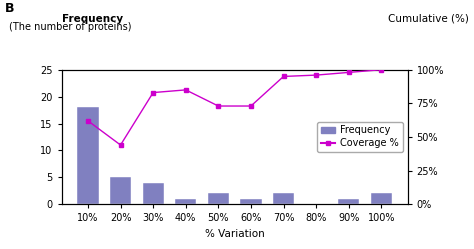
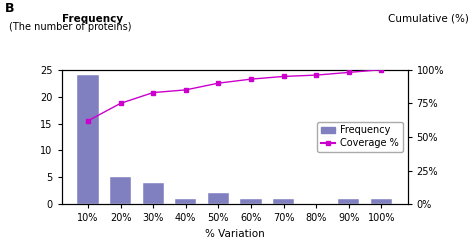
Frequency/10%: 18 -> 24
Coverage %/20%: 44% -> 75%
Coverage %/50%: 73% -> 90%
Coverage %/60%: 73% -> 93%
Frequency/70%: 2 -> 1
Frequency/100%: 2 -> 1
